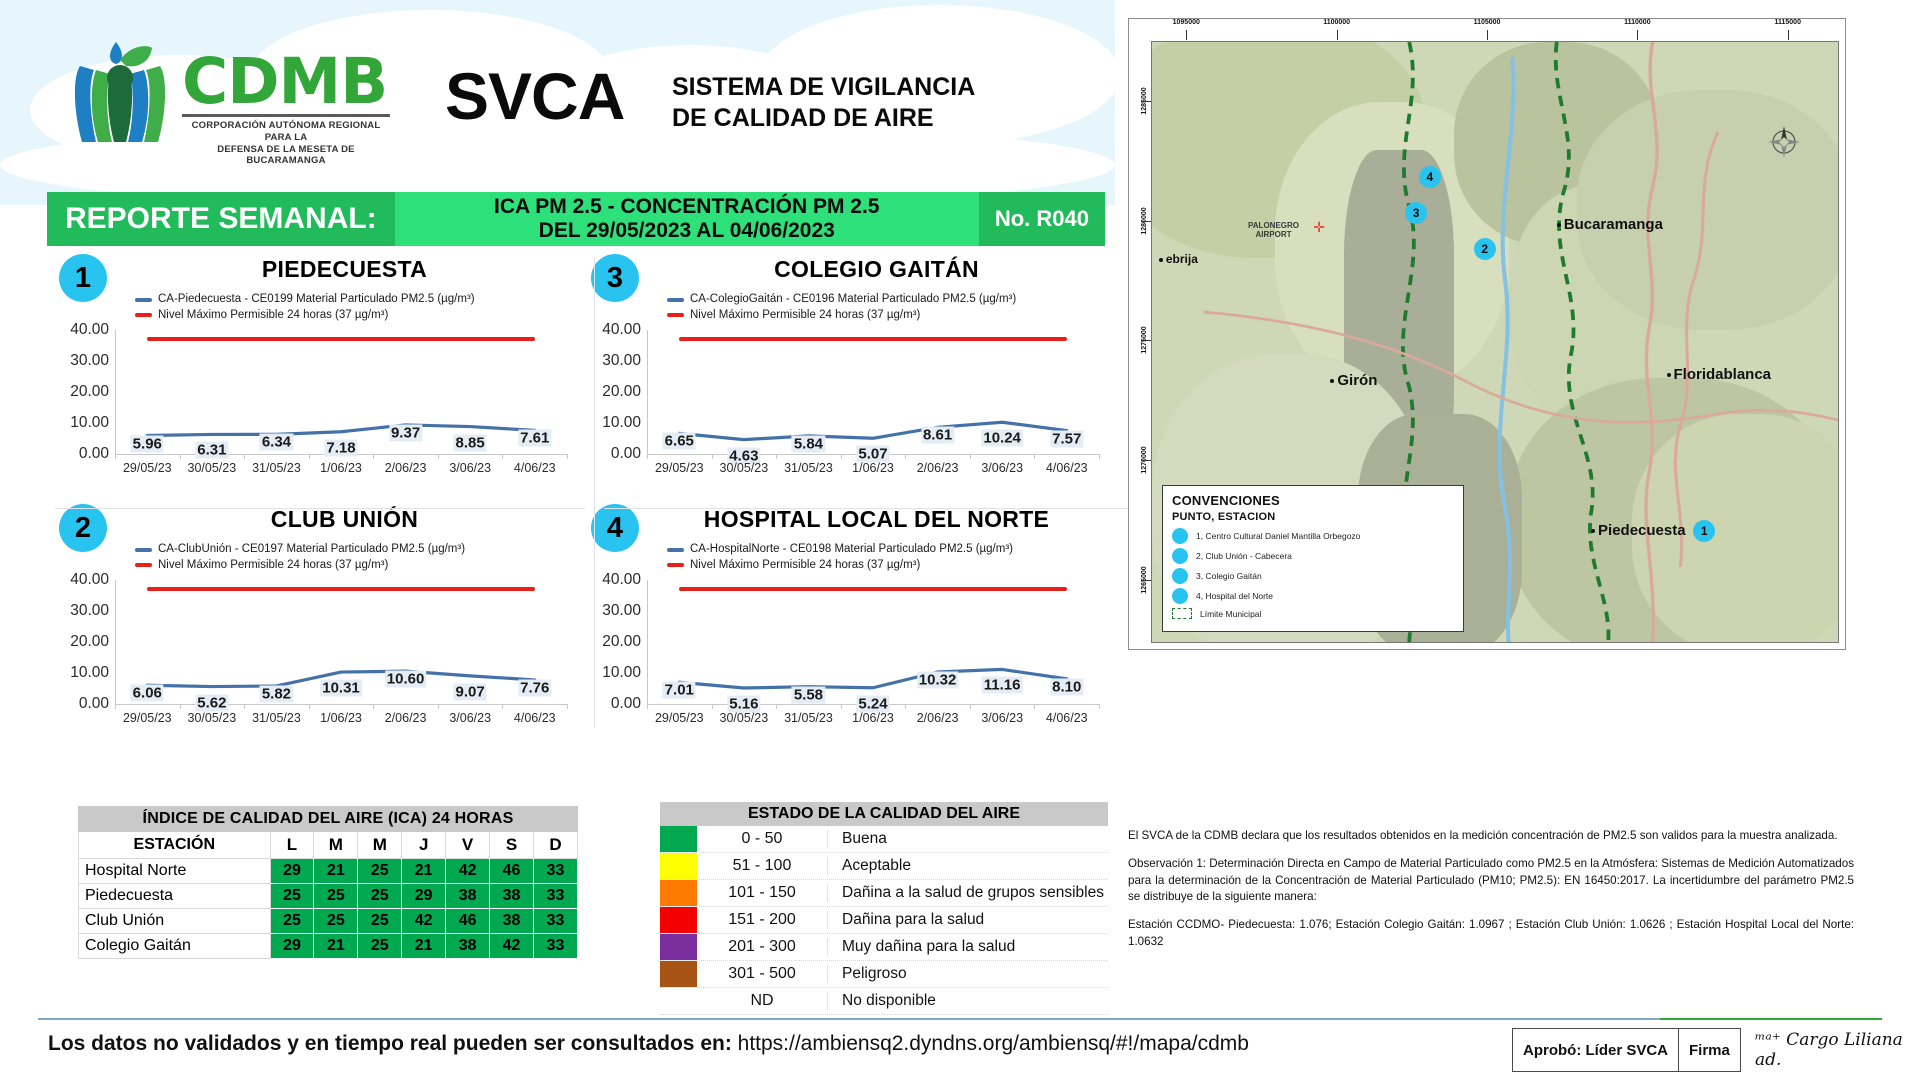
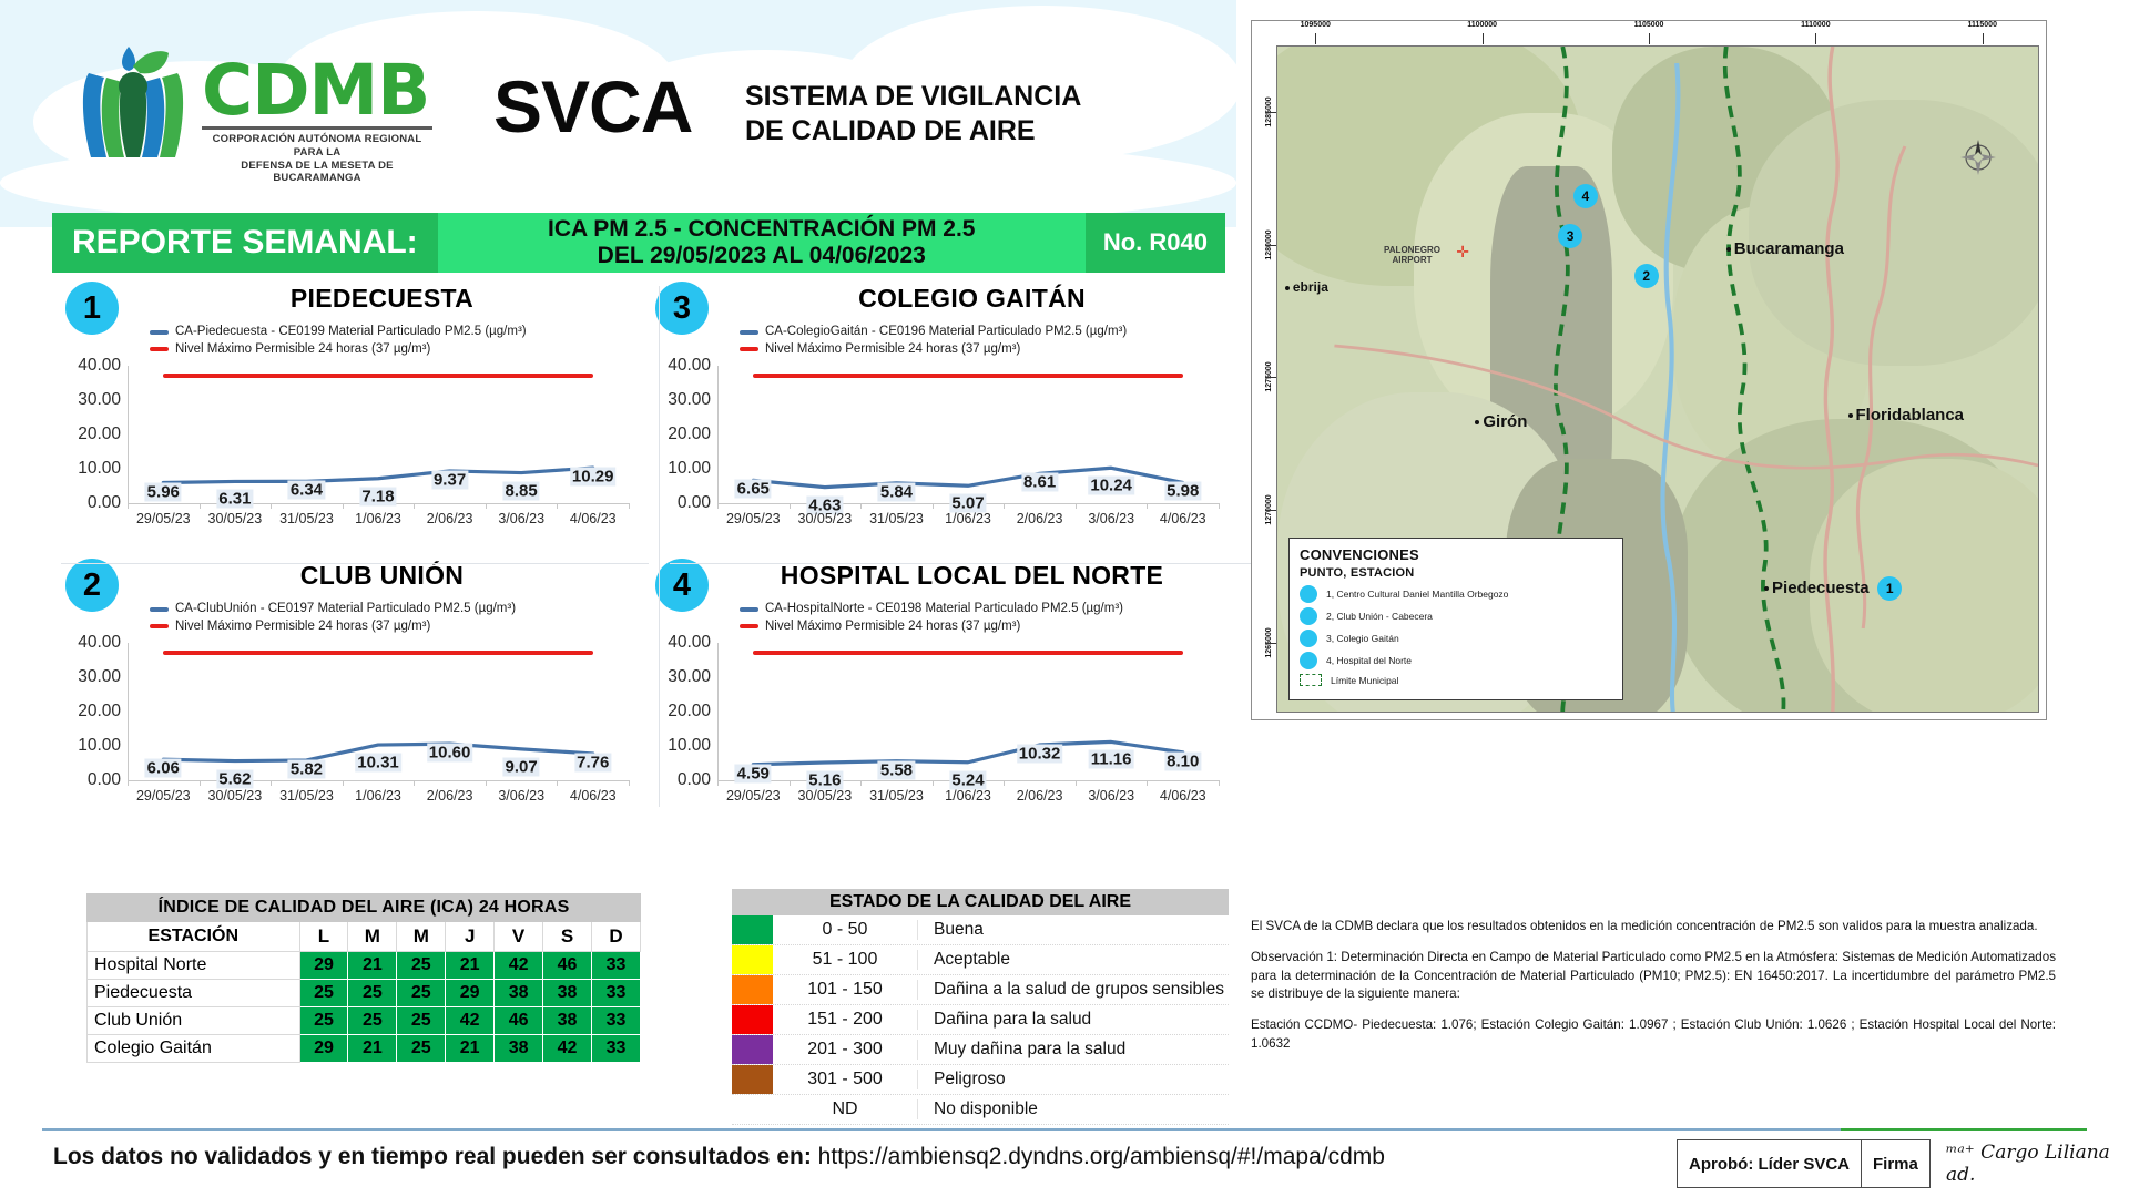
PIEDECUESTA/4/06/23: 7.61 -> 10.29
COLEGIO GAITÁN/4/06/23: 7.57 -> 5.98
HOSPITAL LOCAL DEL NORTE/29/05/23: 7.01 -> 4.59
